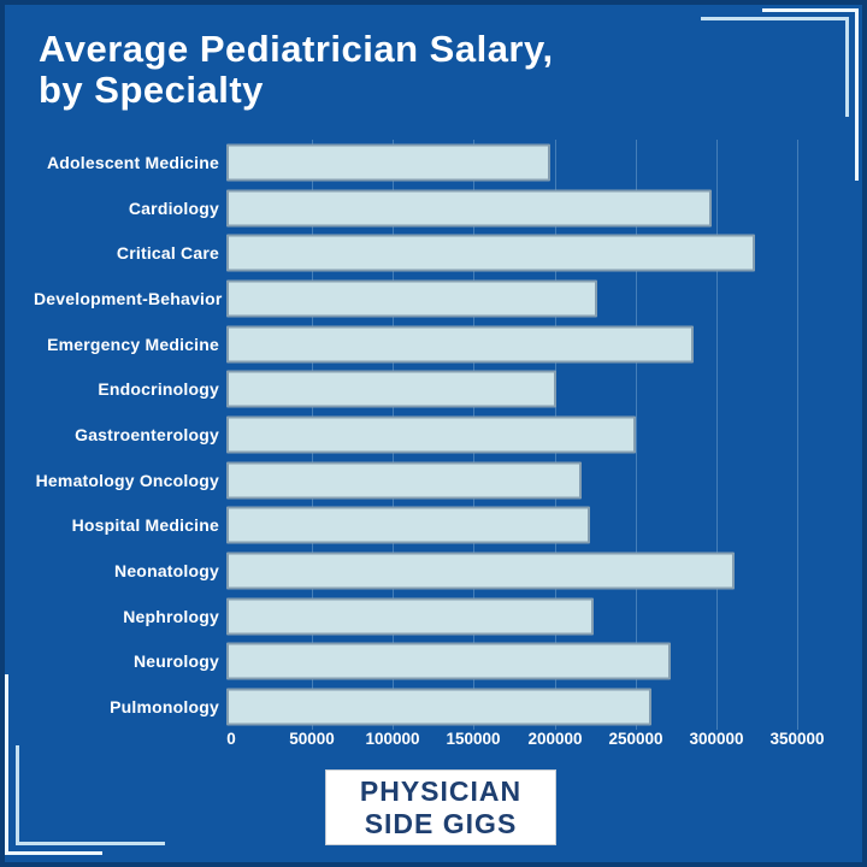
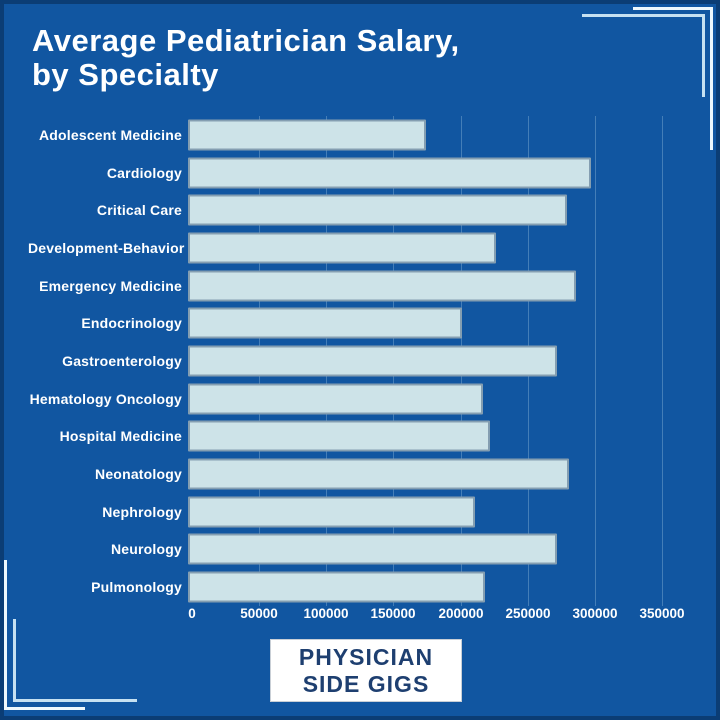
Adolescent Medicine: 200000 -> 177000
Critical Care: 327000 -> 282000
Gastroenterology: 253000 -> 275000
Neonatology: 314000 -> 284000
Nephrology: 227000 -> 214000
Pulmonology: 263000 -> 221000
